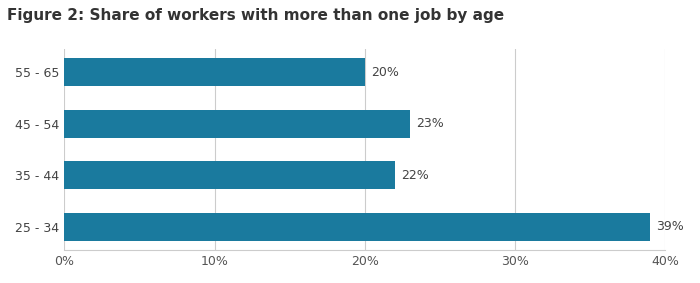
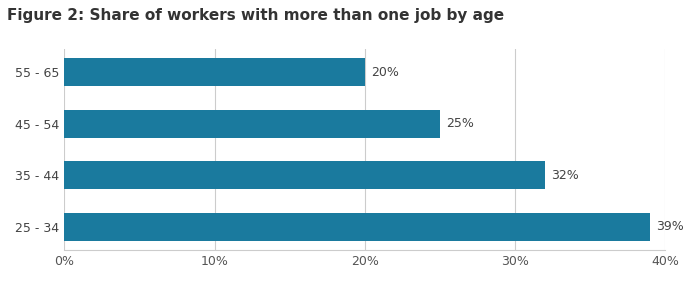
45 - 54: 23% -> 25%
35 - 44: 22% -> 32%
